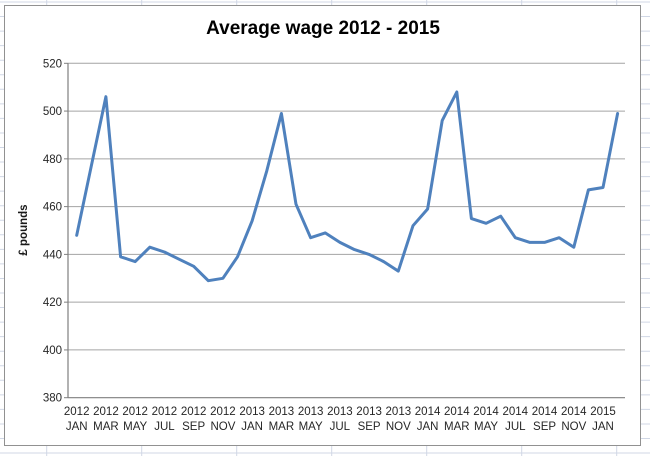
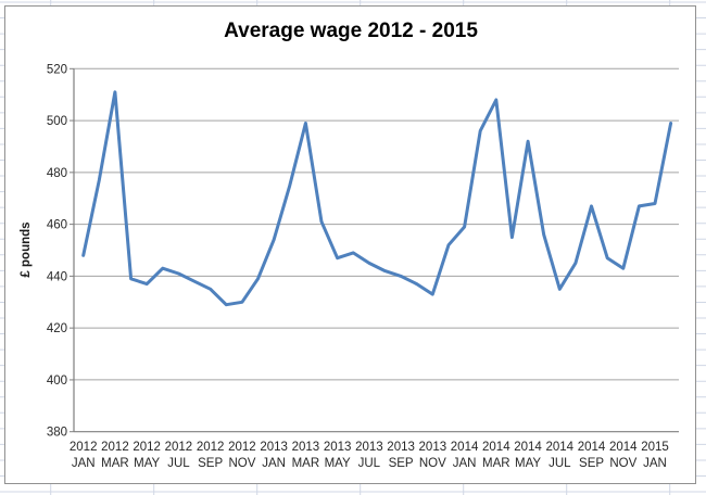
2012 MAR: 506 -> 511
2014 MAY: 453 -> 492
2014 JUL: 447 -> 435
2014 SEP: 445 -> 467
